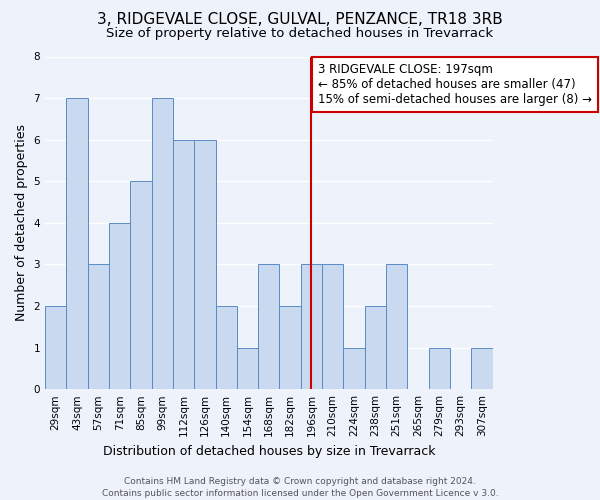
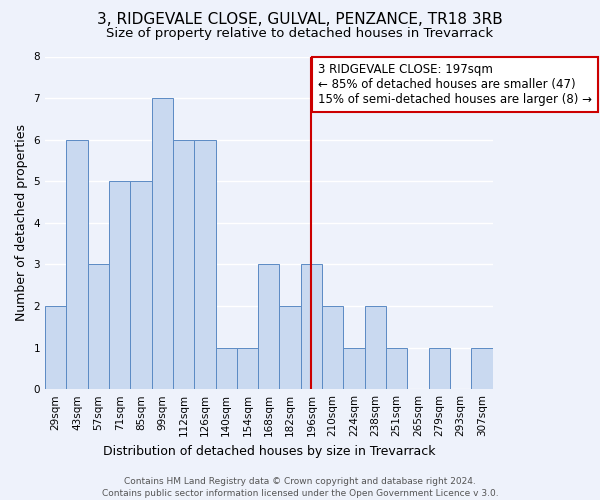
43sqm: 7 -> 6
71sqm: 4 -> 5
140sqm: 2 -> 1
210sqm: 3 -> 2
251sqm: 3 -> 1
